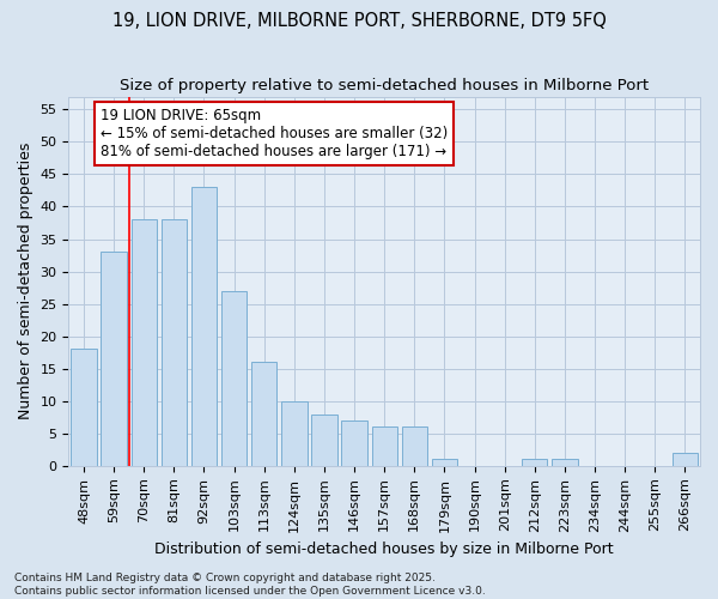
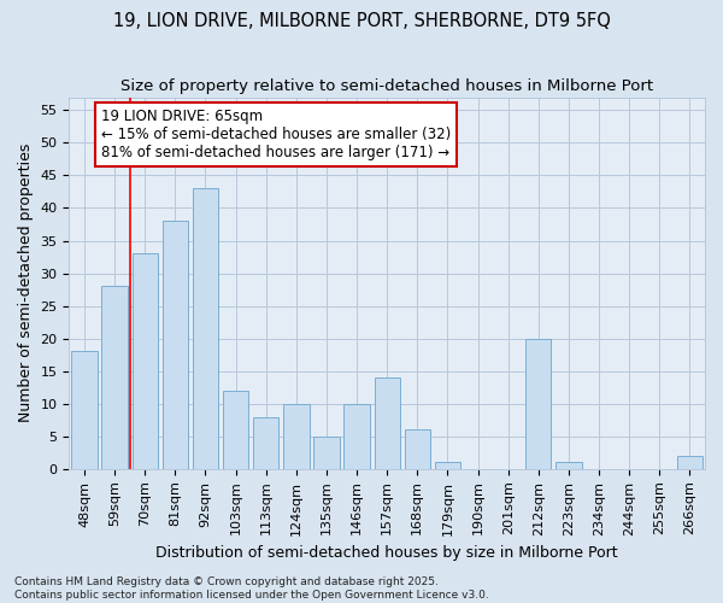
59sqm: 33 -> 28
70sqm: 38 -> 33
103sqm: 27 -> 12
113sqm: 16 -> 8
135sqm: 8 -> 5
146sqm: 7 -> 10
157sqm: 6 -> 14
212sqm: 1 -> 20
